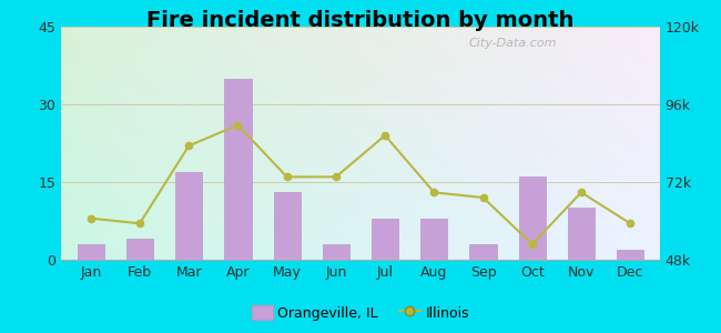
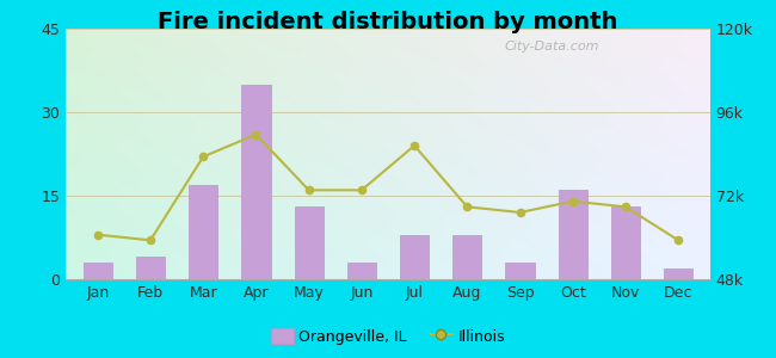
Illinois/Oct: 3 -> 14
Orangeville, IL/Nov: 10 -> 13
